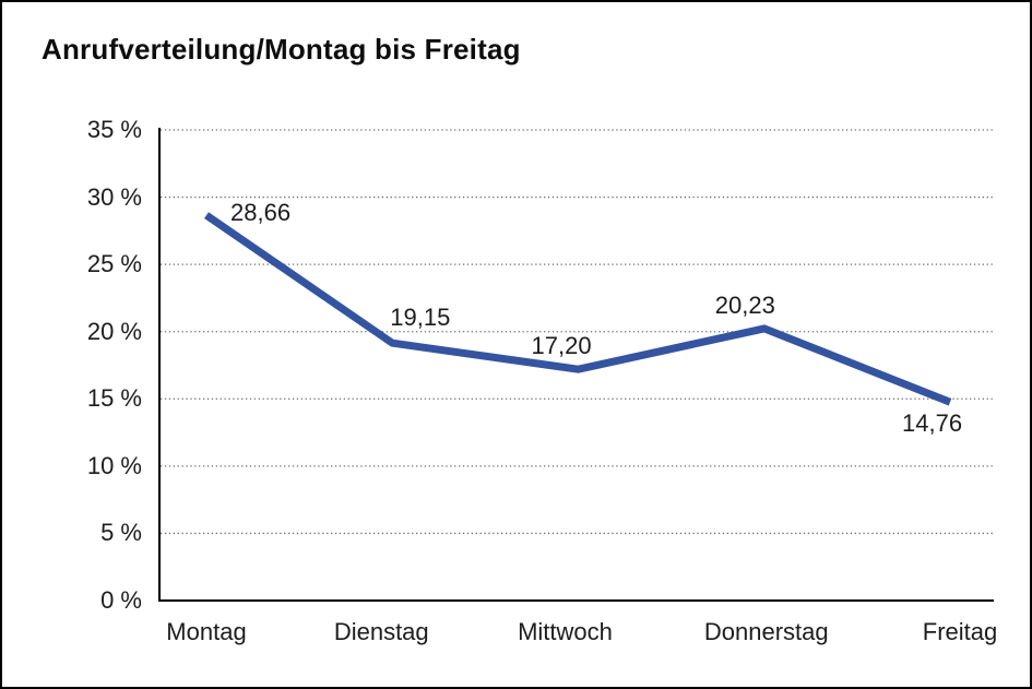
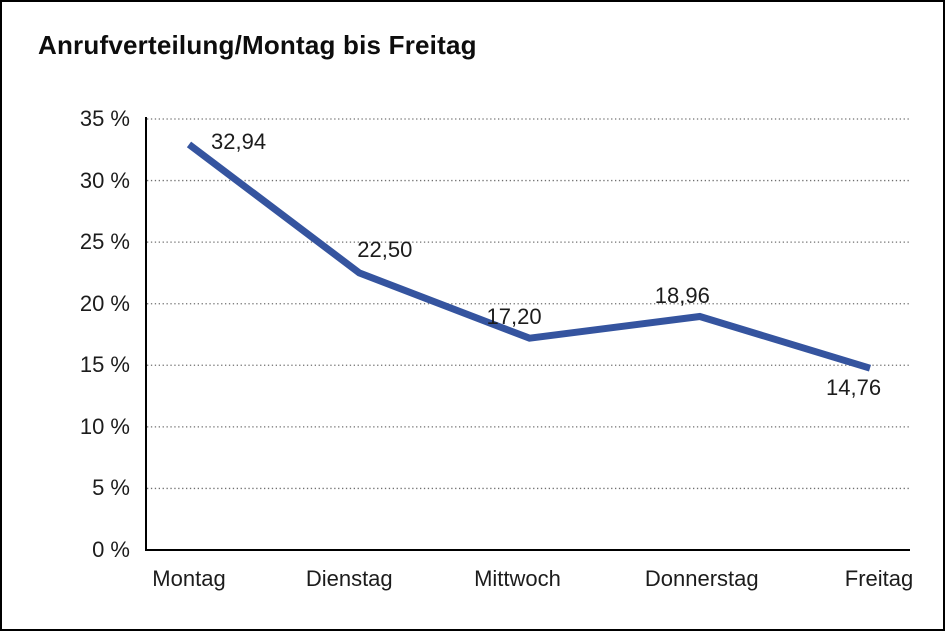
Montag: 28,66 -> 32,94
Dienstag: 19,15 -> 22,50
Donnerstag: 20,23 -> 18,96
